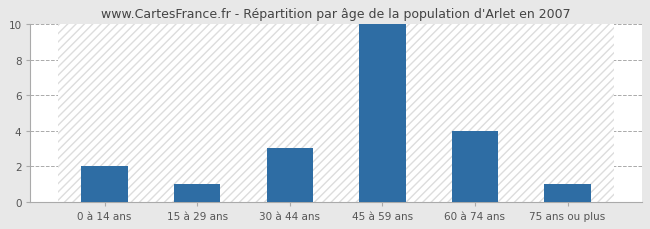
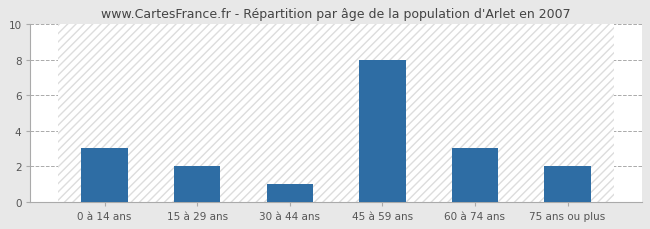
0 à 14 ans: 2 -> 3
15 à 29 ans: 1 -> 2
30 à 44 ans: 3 -> 1
45 à 59 ans: 10 -> 8
60 à 74 ans: 4 -> 3
75 ans ou plus: 1 -> 2
